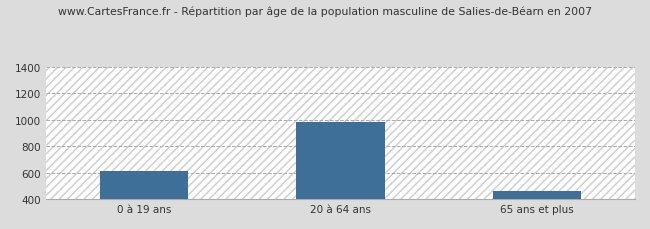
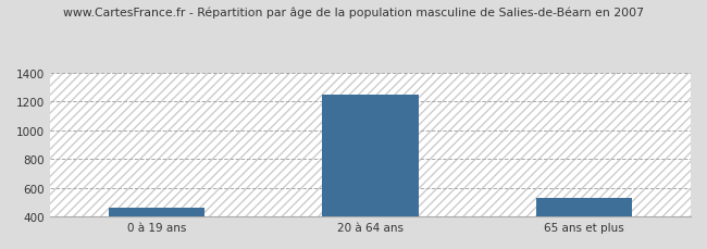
0 à 19 ans: 610 -> 460
20 à 64 ans: 980 -> 1240
65 ans et plus: 460 -> 530
